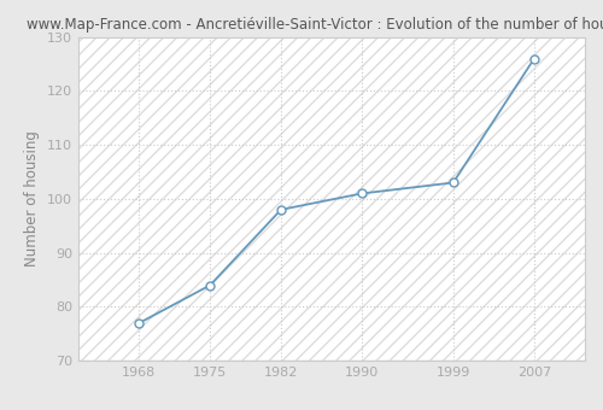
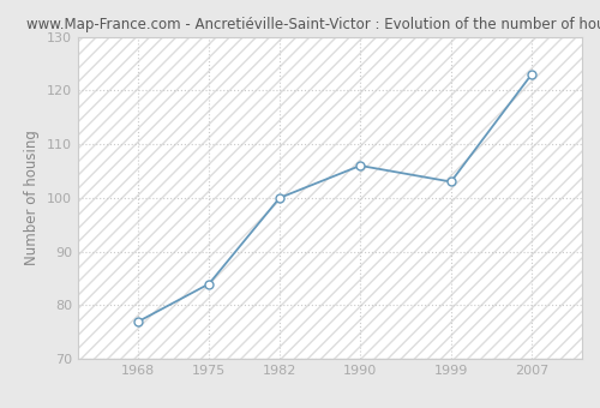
1982: 98 -> 100
1990: 101 -> 106
2007: 126 -> 123
